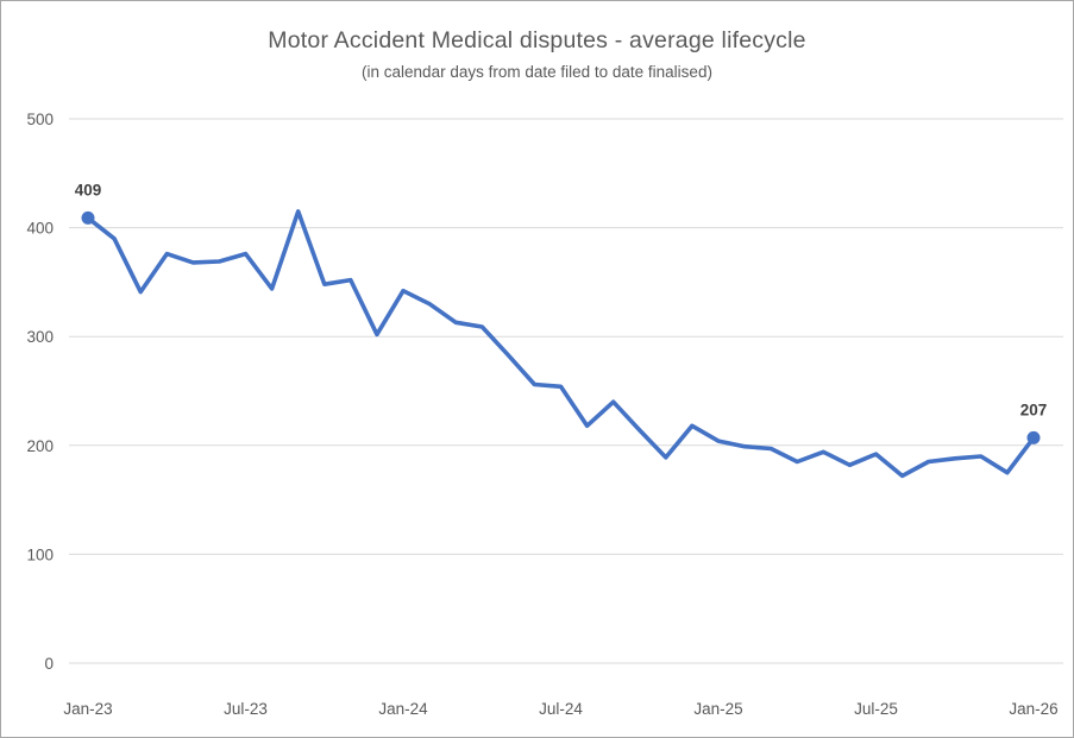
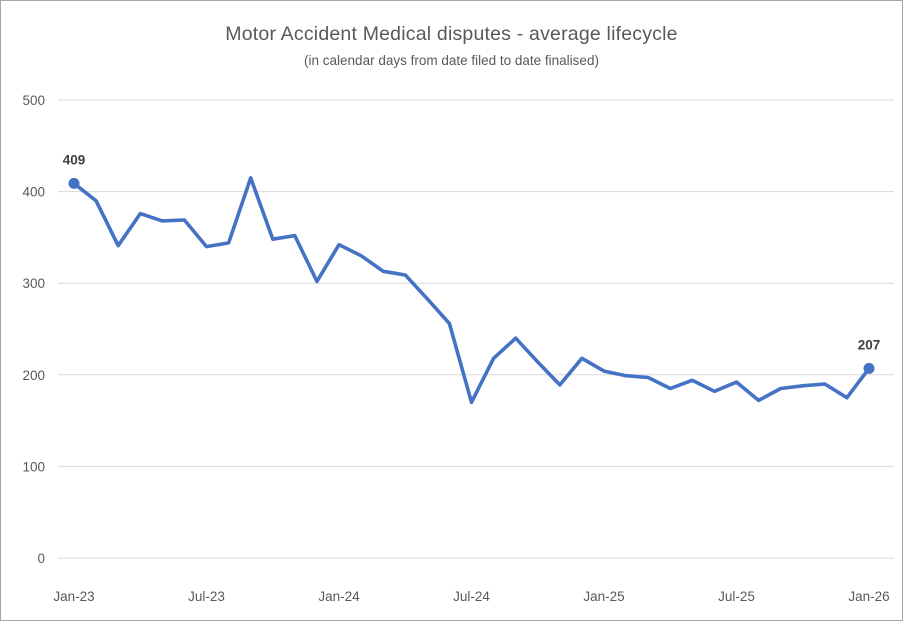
Jul-23: 380 -> 340
Jul-24: 250 -> 170
